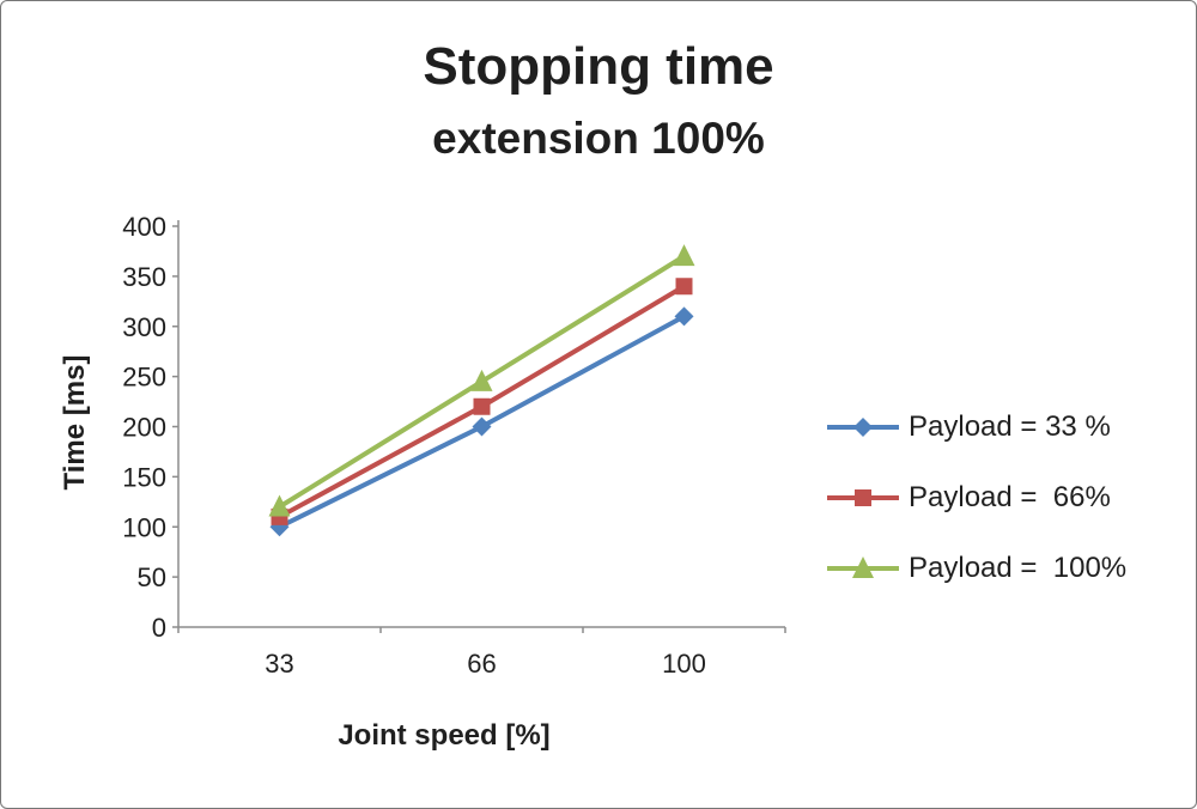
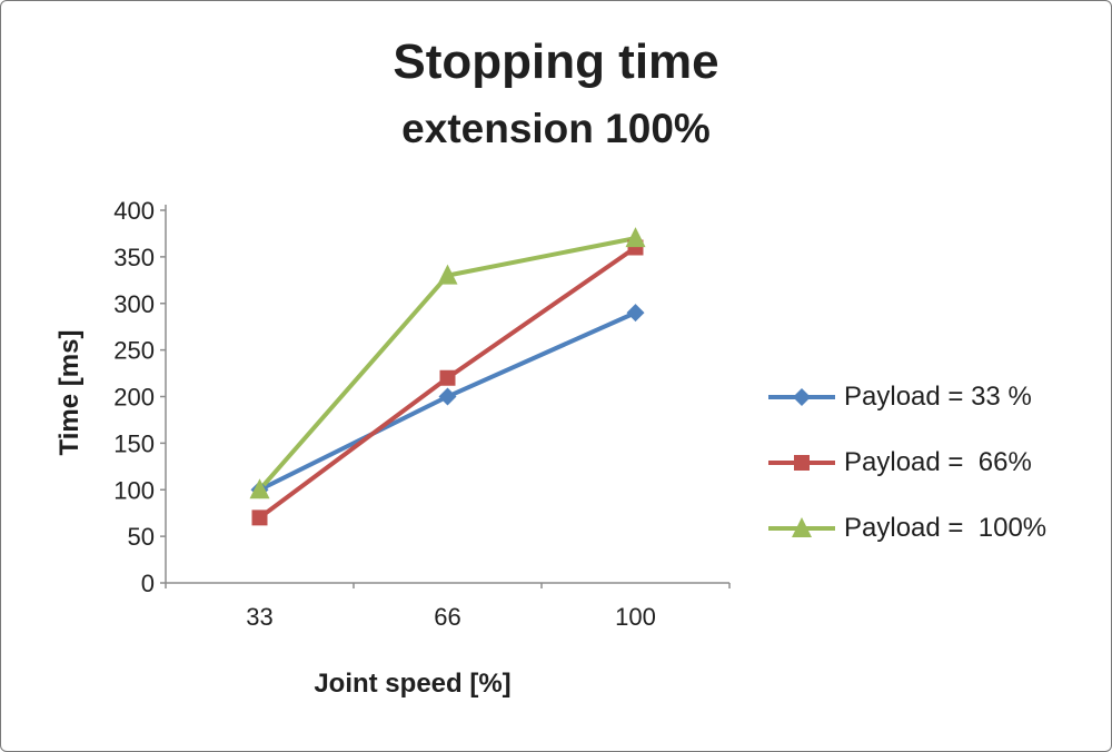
Payload = 66%/33: 110 -> 70
Payload = 100%/33: 120 -> 100
Payload = 100%/66: 240 -> 330
Payload = 33 %/100: 310 -> 290
Payload = 66%/100: 340 -> 360
